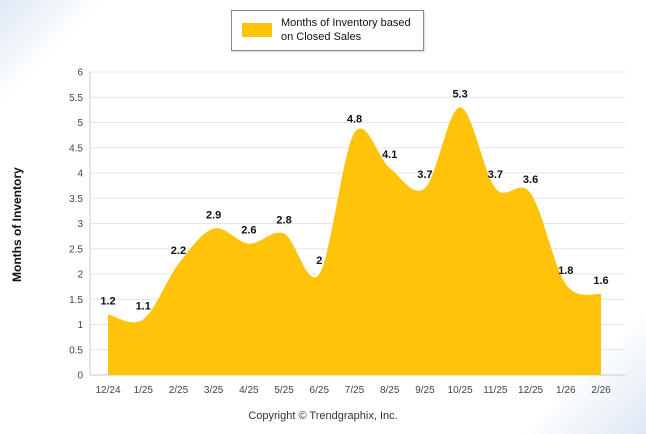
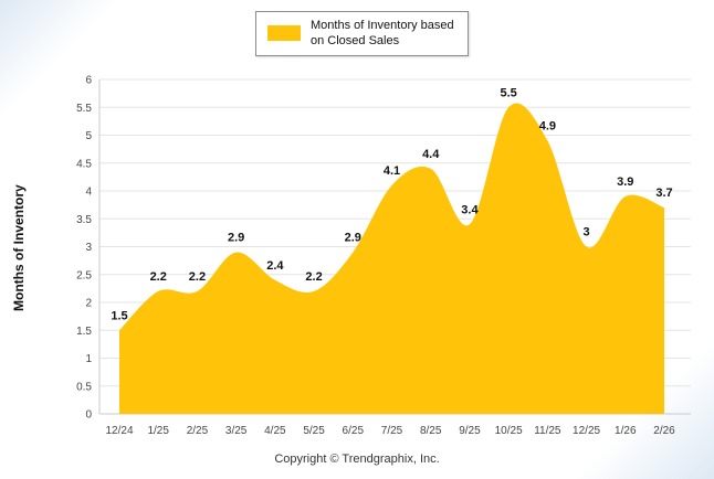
12/24: 1.2 -> 1.5
1/25: 1.1 -> 2.2
4/25: 2.6 -> 2.4
5/25: 2.8 -> 2.2
6/25: 2 -> 2.9
7/25: 4.8 -> 4.1
8/25: 4.1 -> 4.4
9/25: 3.7 -> 3.4
10/25: 5.3 -> 5.5
11/25: 3.7 -> 4.9
12/25: 3.6 -> 3
1/26: 1.8 -> 3.9
2/26: 1.6 -> 3.7
